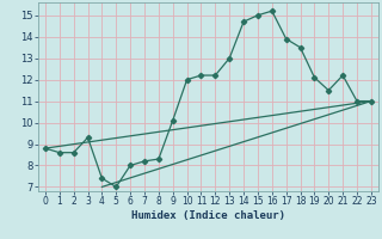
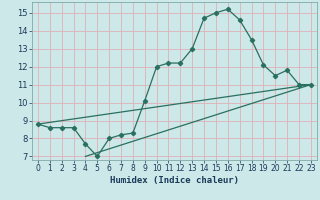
3: 9.3 -> 8.6
4: 7.4 -> 7.7
17: 13.9 -> 14.6
21: 12.2 -> 11.8
